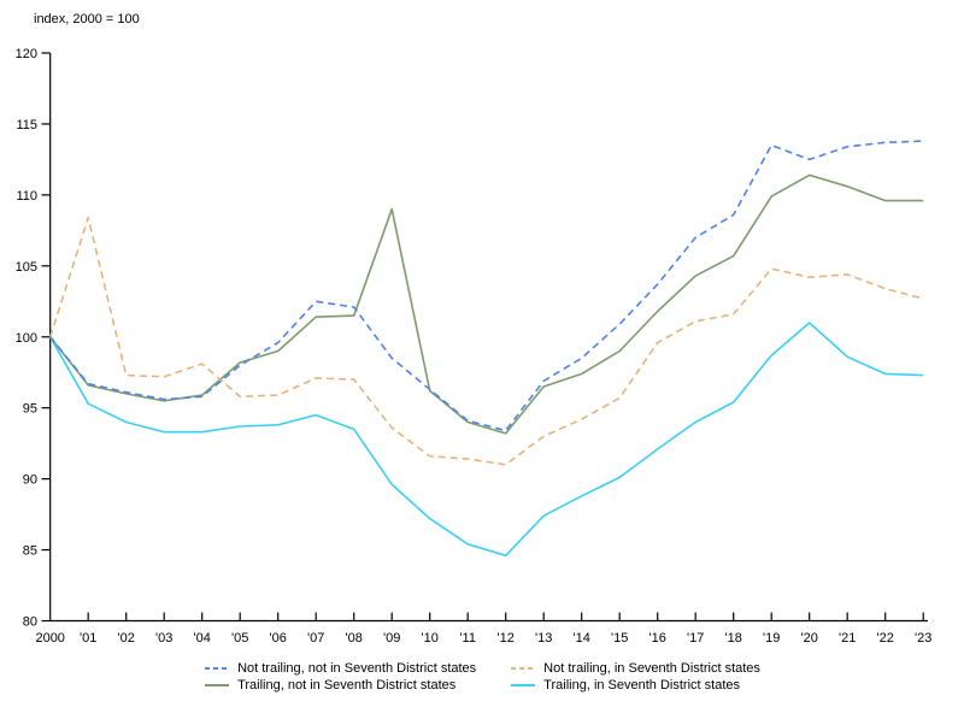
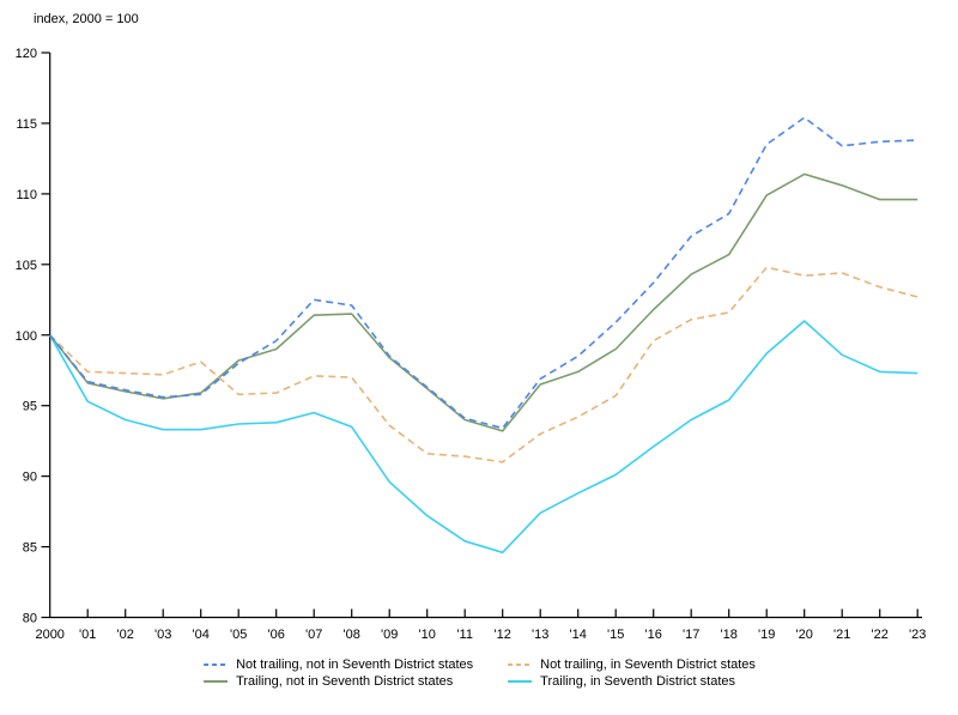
Not trailing, in Seventh District states/'01: 108.4 -> 97.4
Trailing, not in Seventh District states/'09: 109.0 -> 98.4
Not trailing, not in Seventh District states/'20: 112.5 -> 115.4
